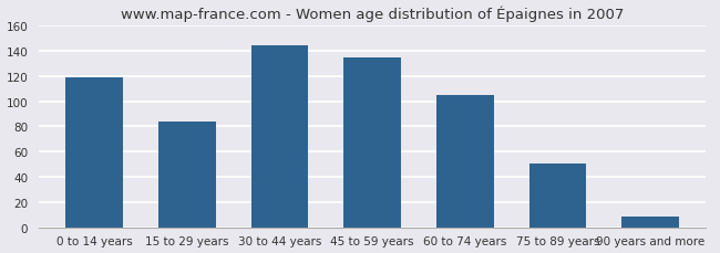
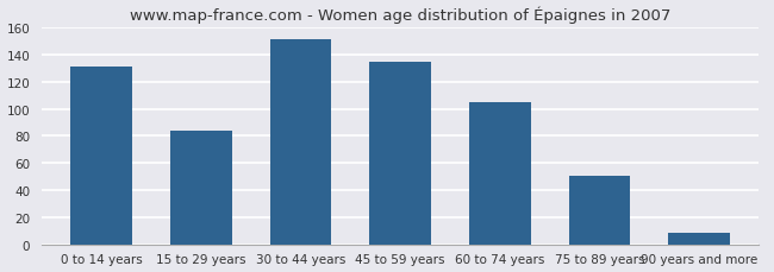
0 to 14 years: 119 -> 131
30 to 44 years: 144 -> 151
